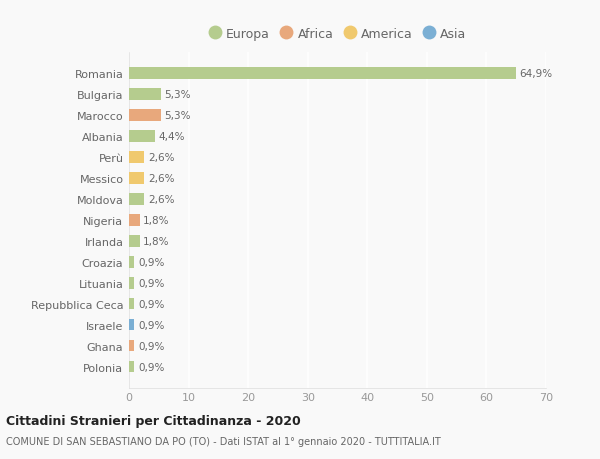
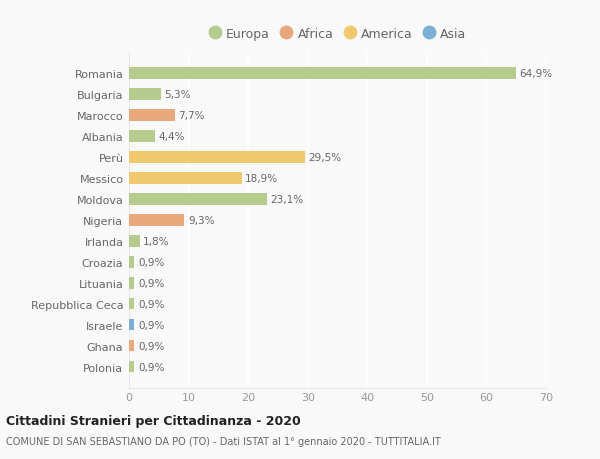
Marocco: 5,3% -> 7,7%
Perù: 2,6% -> 29,5%
Messico: 2,6% -> 18,9%
Moldova: 2,6% -> 23,1%
Nigeria: 1,8% -> 9,3%
